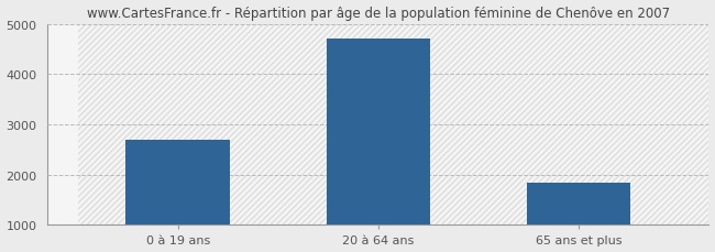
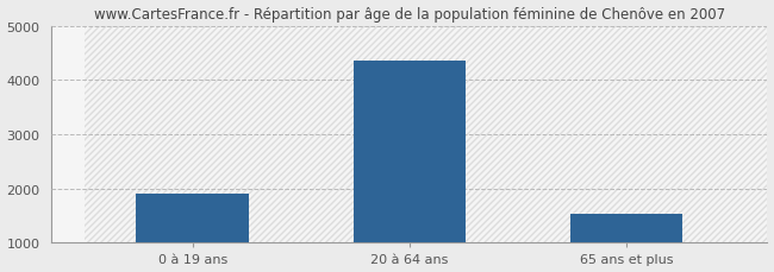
0 à 19 ans: 2700 -> 1900
20 à 64 ans: 4700 -> 4350
65 ans et plus: 1850 -> 1530
